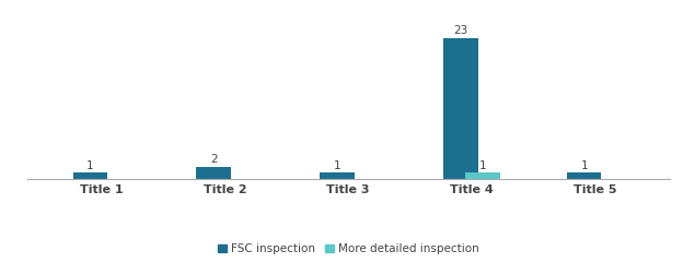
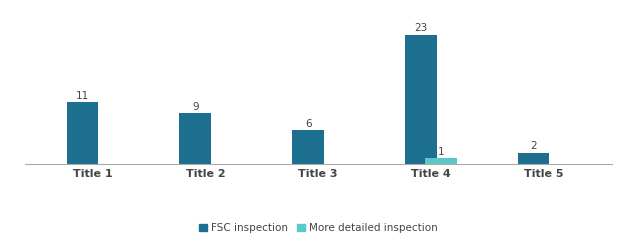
FSC inspection/Title 1: 1 -> 11
FSC inspection/Title 2: 2 -> 9
FSC inspection/Title 3: 1 -> 6
FSC inspection/Title 5: 1 -> 2
